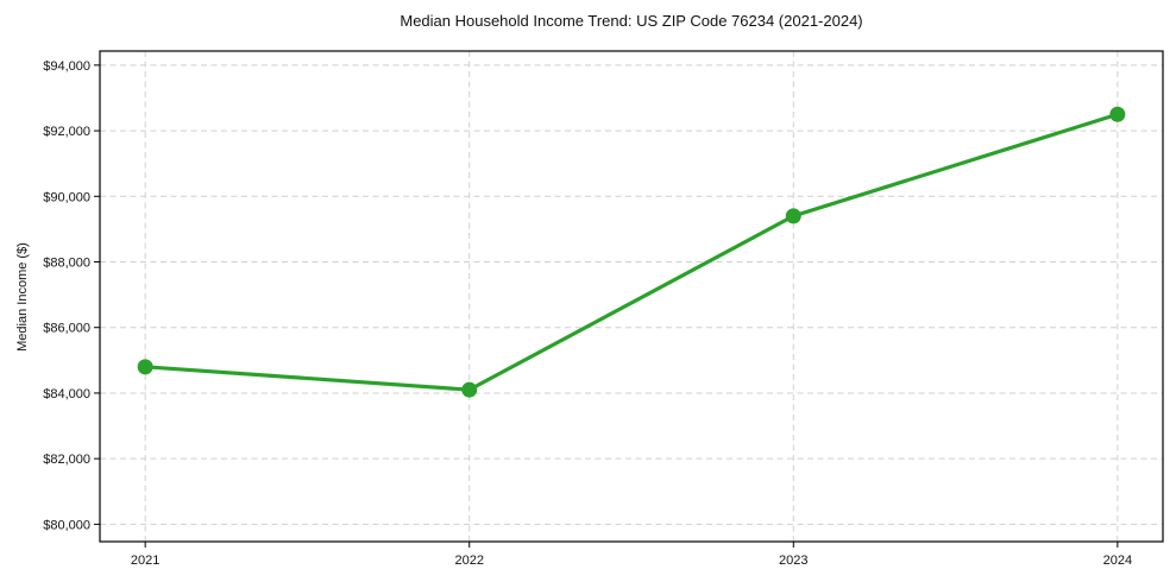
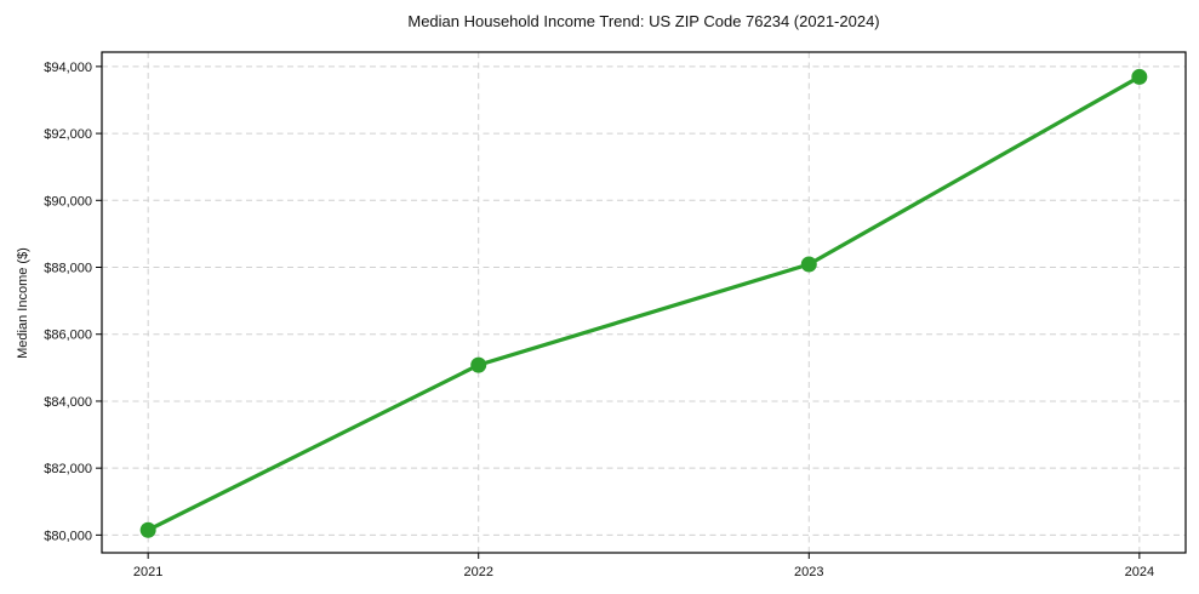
2021: $84800 -> $80200
2022: $84100 -> $85100
2023: $89400 -> $88100
2024: $92500 -> $93700
